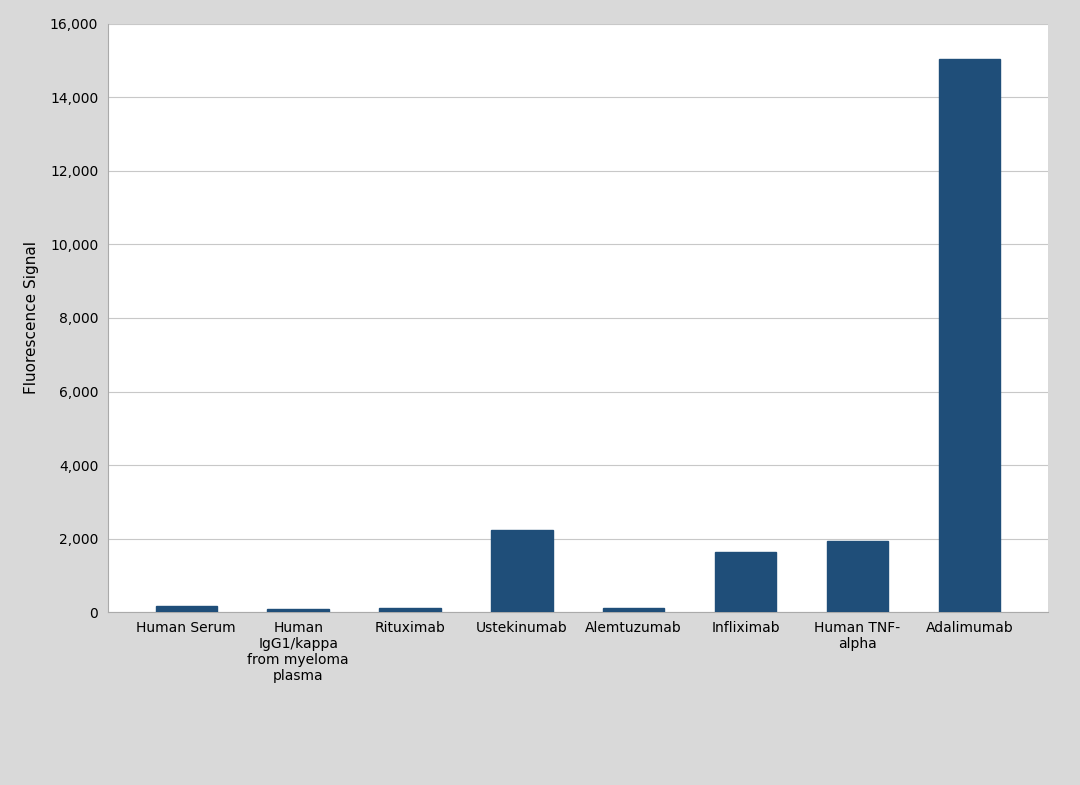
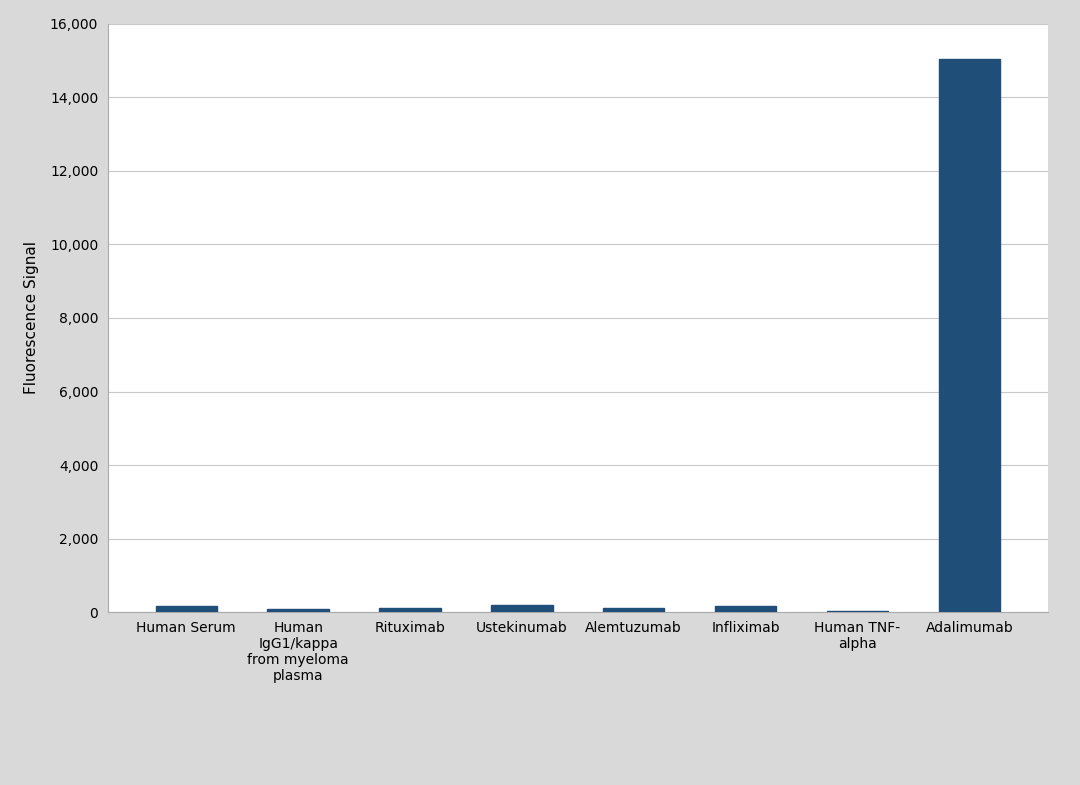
Ustekinumab: 2,250 -> 200
Infliximab: 1,650 -> 160
Human TNF- alpha: 1,950 -> 30
